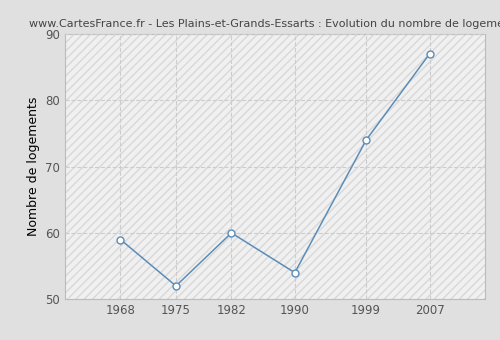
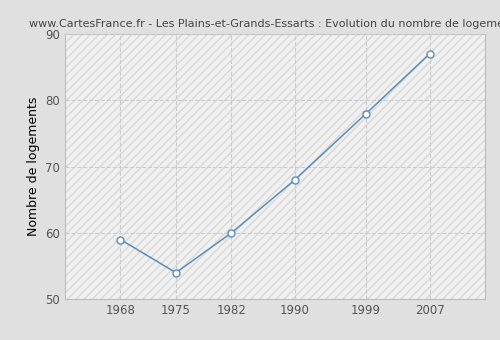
1975: 52 -> 54
1990: 54 -> 68
1999: 74 -> 78
